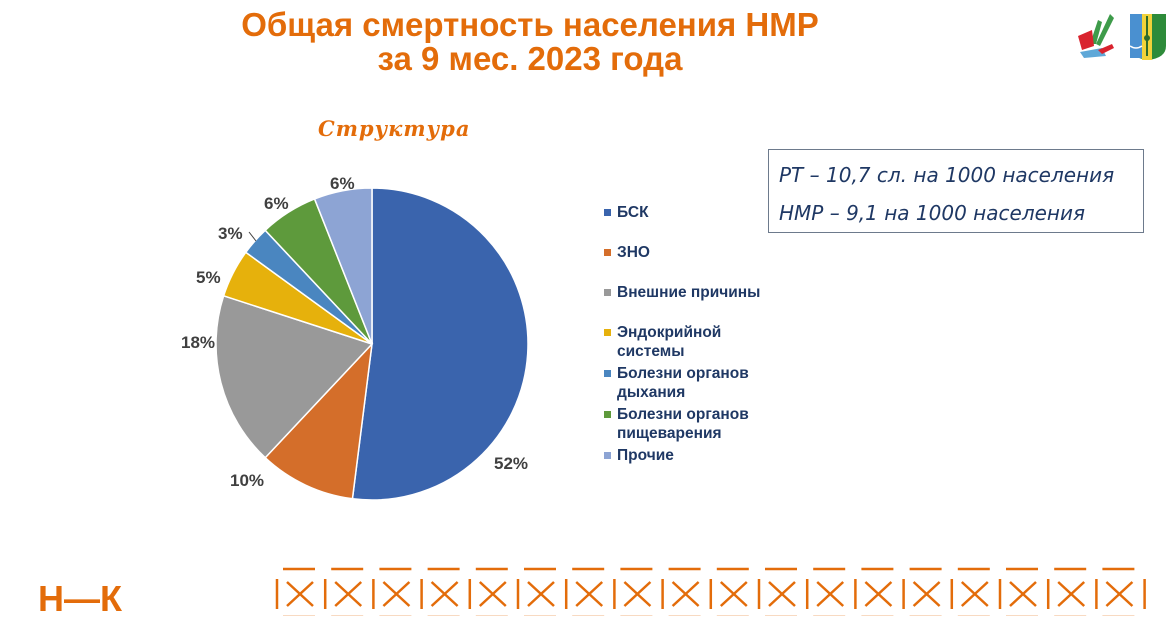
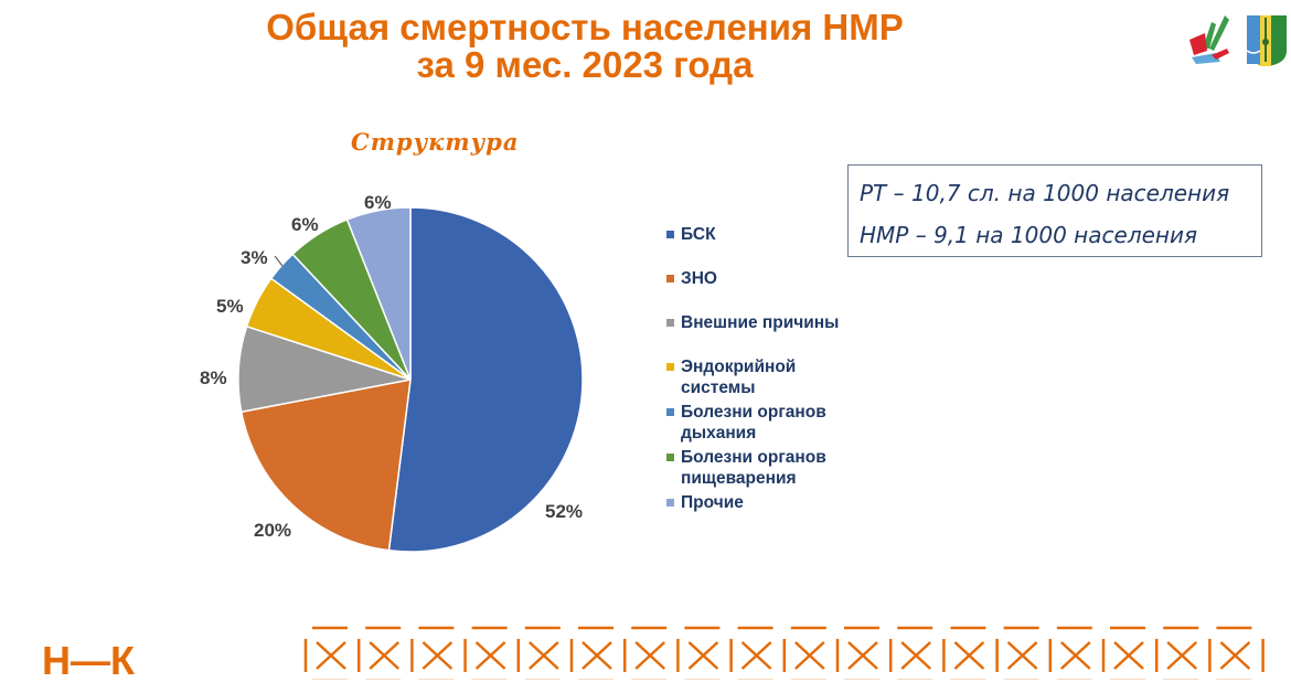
ЗНО: 10% -> 20%
Внешние причины: 18% -> 8%
